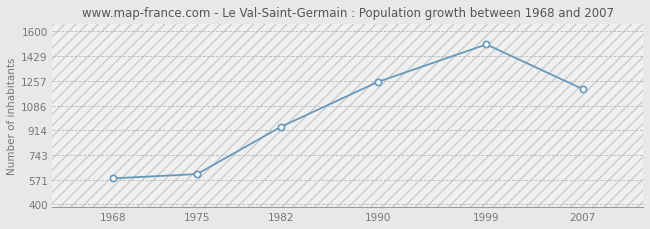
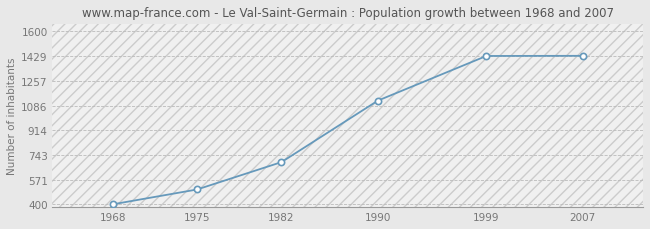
1968: 580 -> 400
1975: 610 -> 500
1982: 940 -> 690
1990: 1250 -> 1120
1999: 1510 -> 1430
2007: 1200 -> 1430
